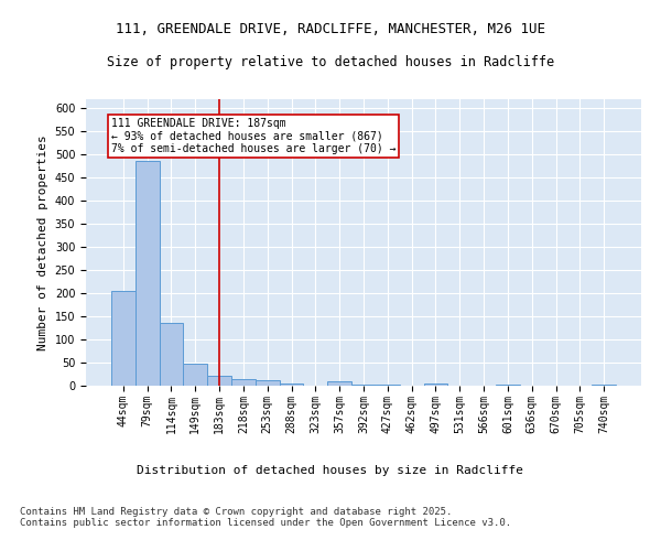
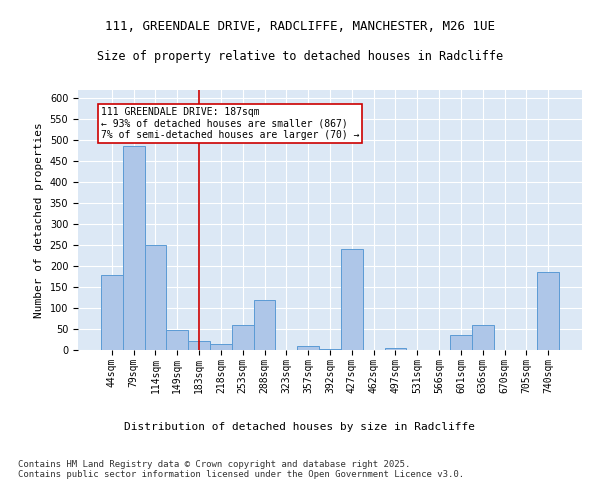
44sqm: 204 -> 180
114sqm: 135 -> 250
253sqm: 12 -> 60
288sqm: 5 -> 120
427sqm: 2 -> 240
601sqm: 3 -> 35
636sqm: 1 -> 60
740sqm: 3 -> 185
